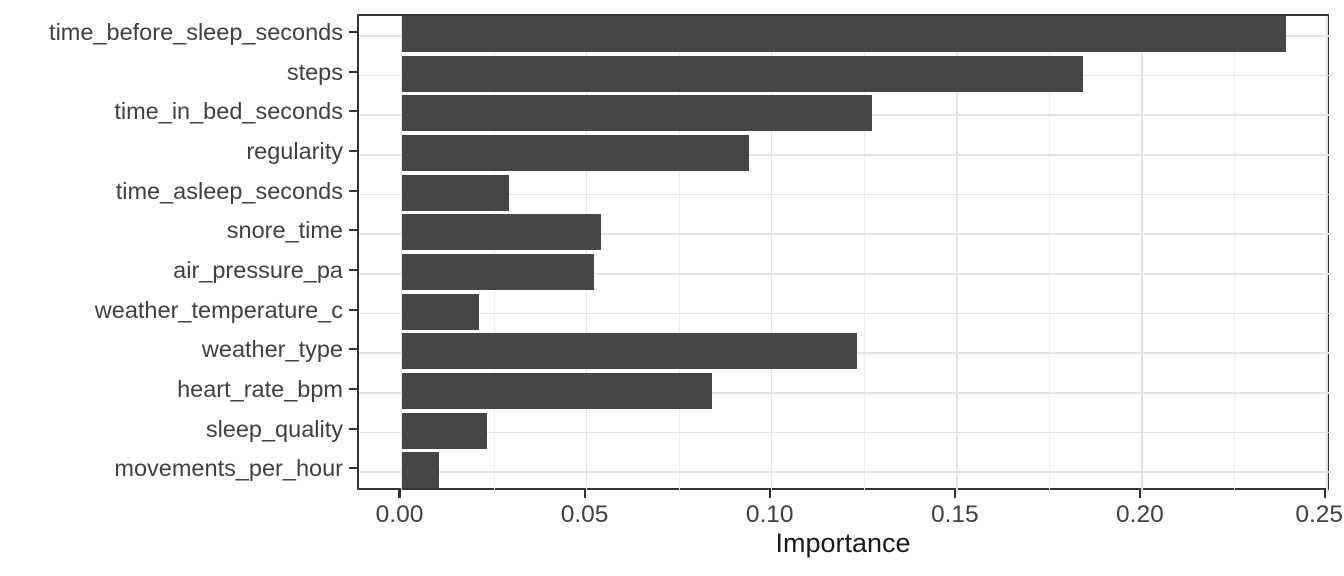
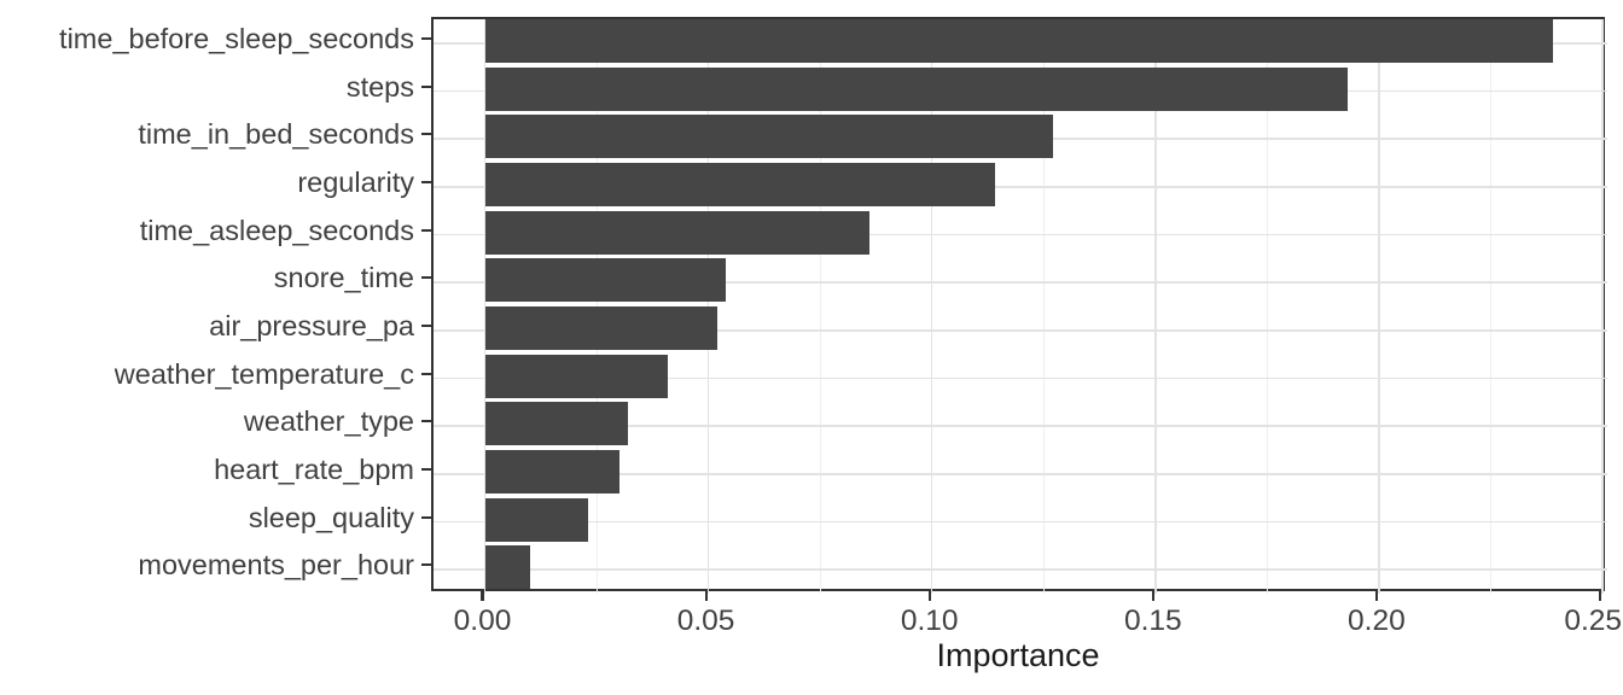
steps: 0.184 -> 0.193
regularity: 0.094 -> 0.114
time_asleep_seconds: 0.029 -> 0.086
weather_temperature_c: 0.021 -> 0.041
weather_type: 0.123 -> 0.032
heart_rate_bpm: 0.084 -> 0.030
